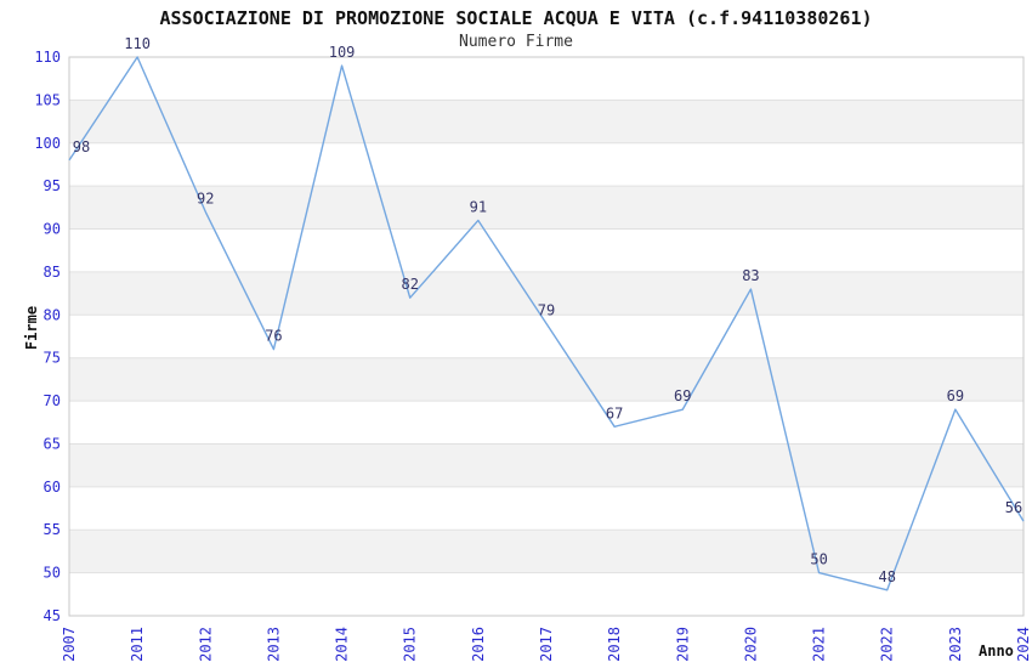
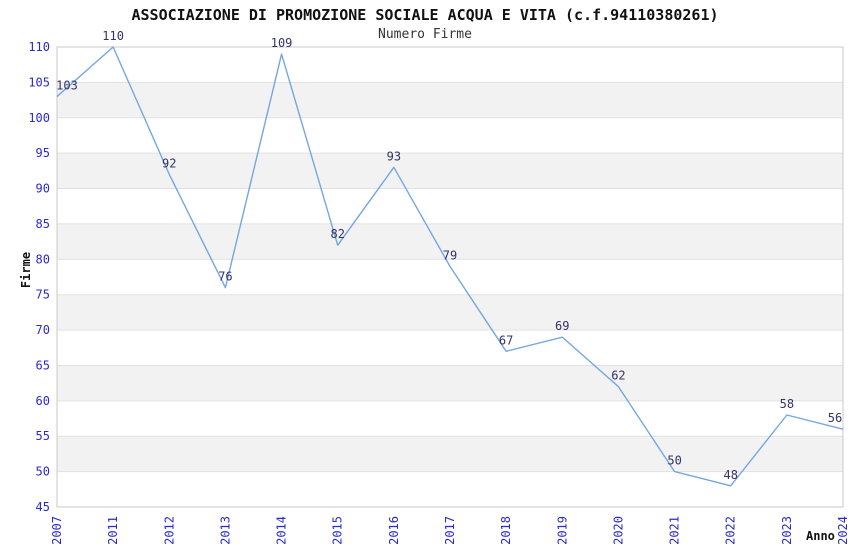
2007: 98 -> 103
2016: 91 -> 93
2020: 83 -> 62
2023: 69 -> 58
